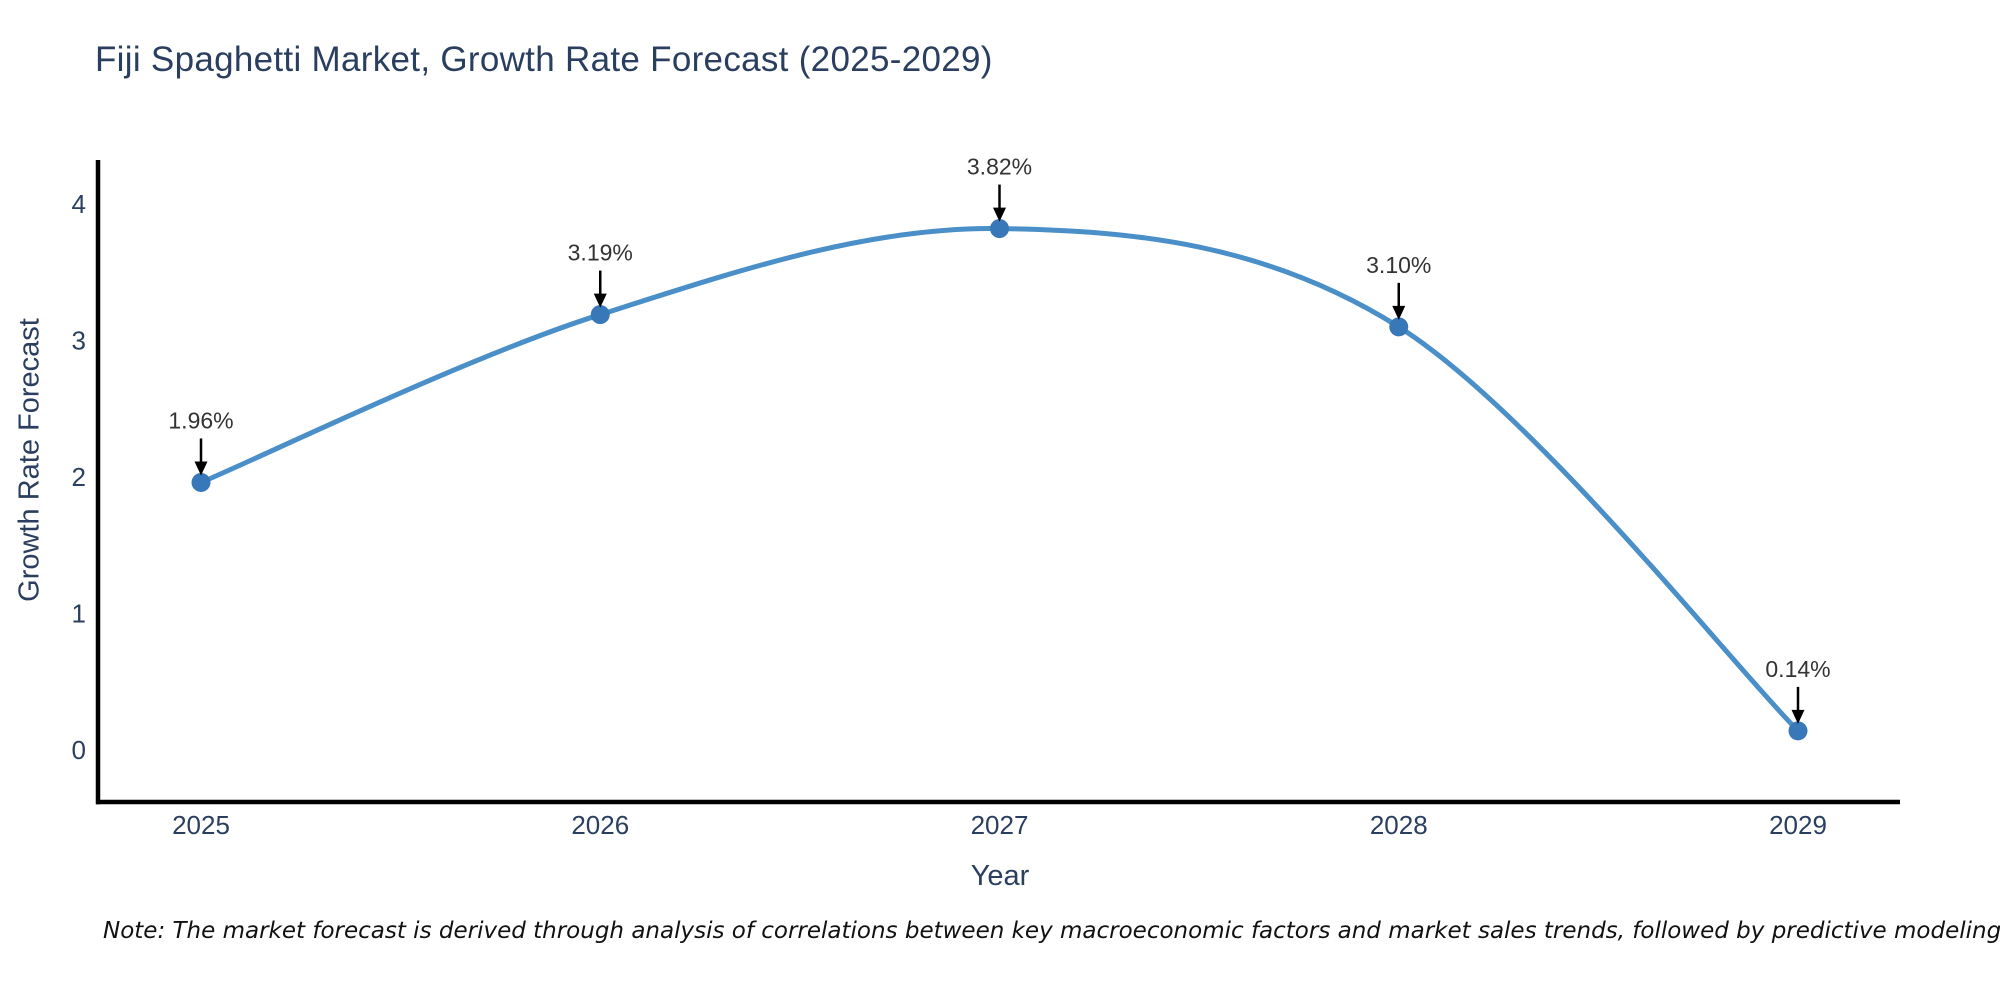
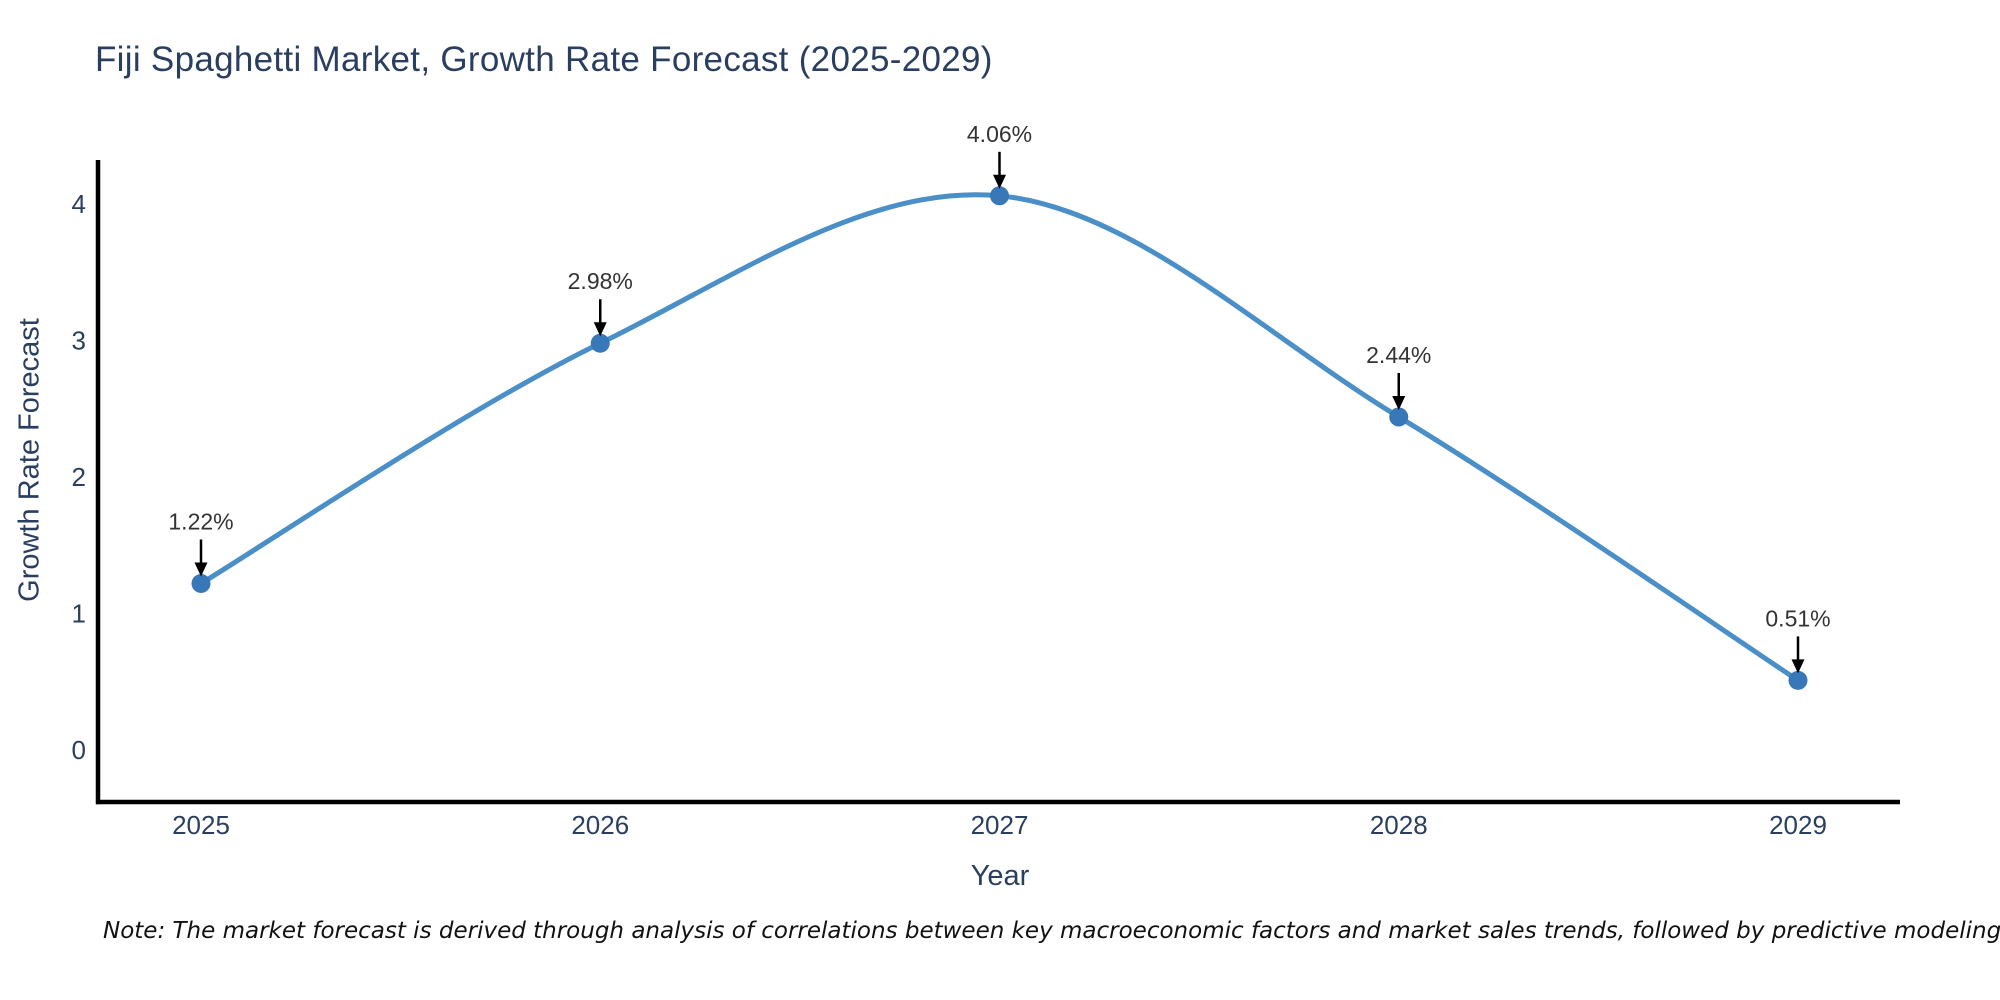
2025: 1.96% -> 1.22%
2026: 3.19% -> 2.98%
2027: 3.82% -> 4.06%
2028: 3.10% -> 2.44%
2029: 0.14% -> 0.51%
